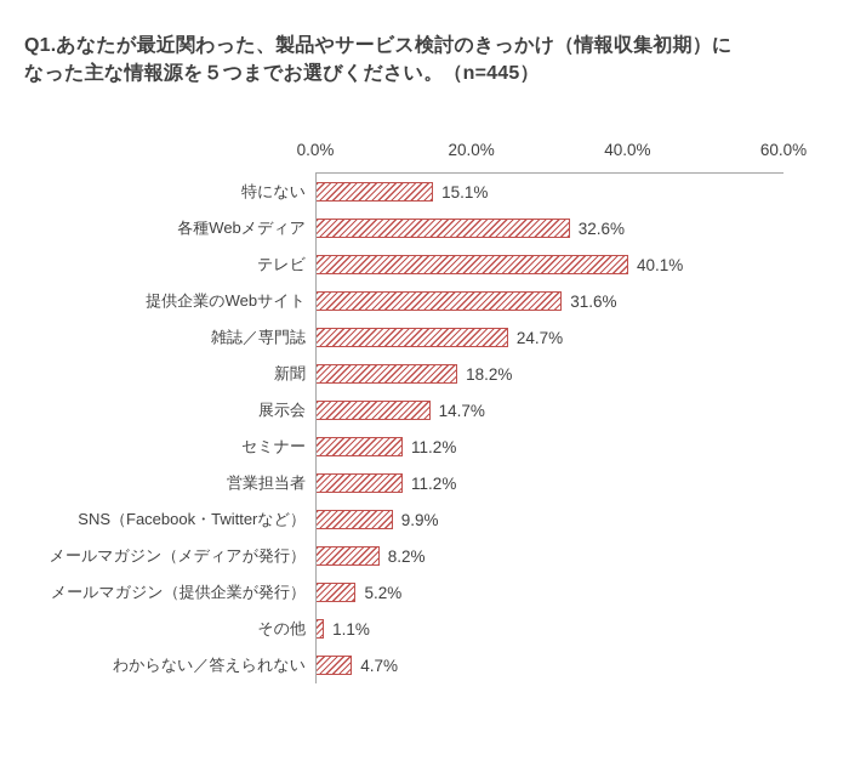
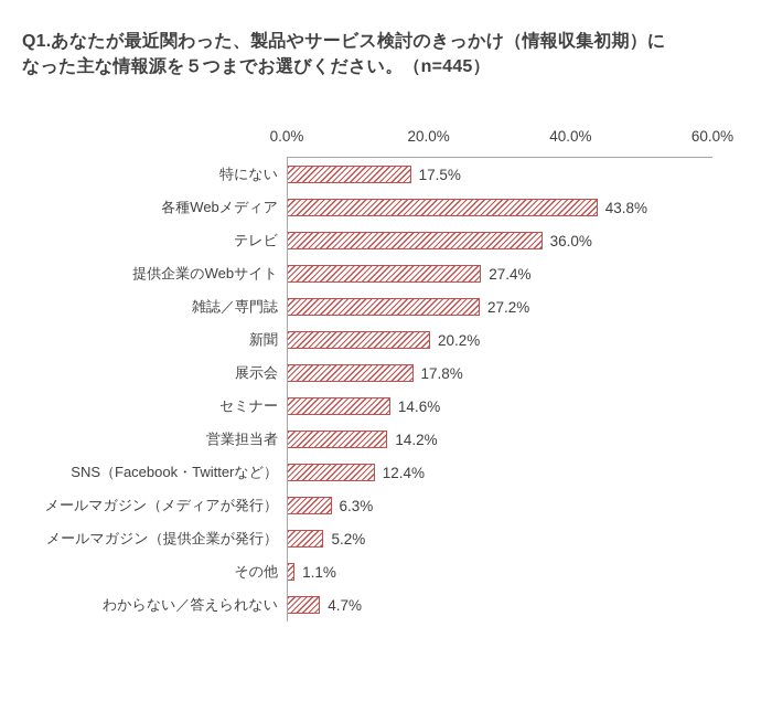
特にない: 15.1% -> 17.5%
各種Webメディア: 32.6% -> 43.8%
テレビ: 40.1% -> 36.0%
提供企業のWebサイト: 31.6% -> 27.4%
雑誌／専門誌: 24.7% -> 27.2%
新聞: 18.2% -> 20.2%
展示会: 14.7% -> 17.8%
セミナー: 11.2% -> 14.6%
営業担当者: 11.2% -> 14.2%
SNS（Facebook・Twitterなど）: 9.9% -> 12.4%
メールマガジン（メディアが発行）: 8.2% -> 6.3%
